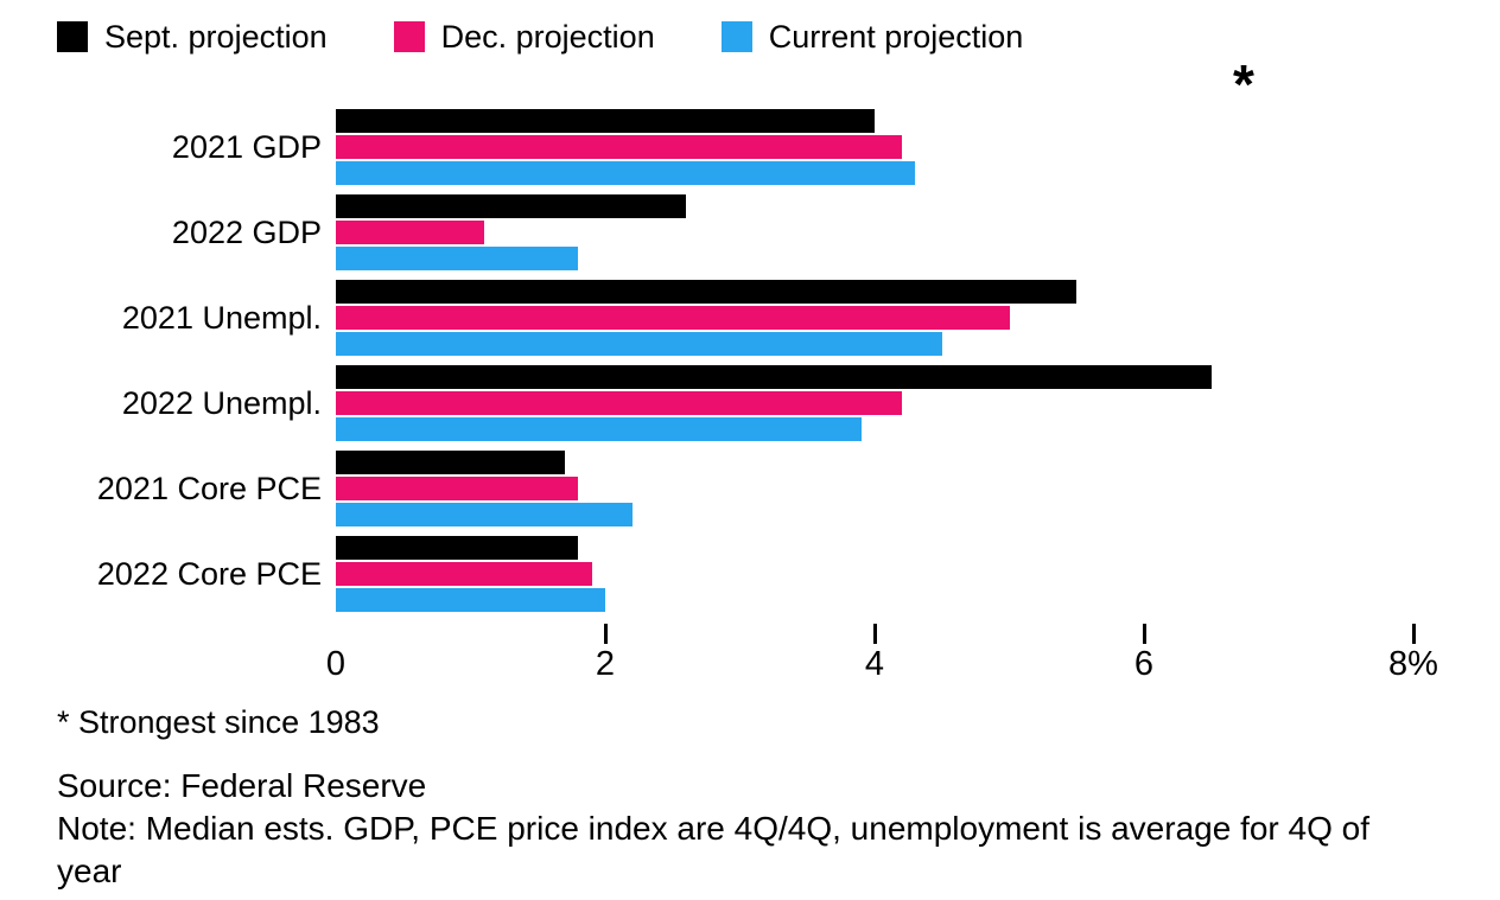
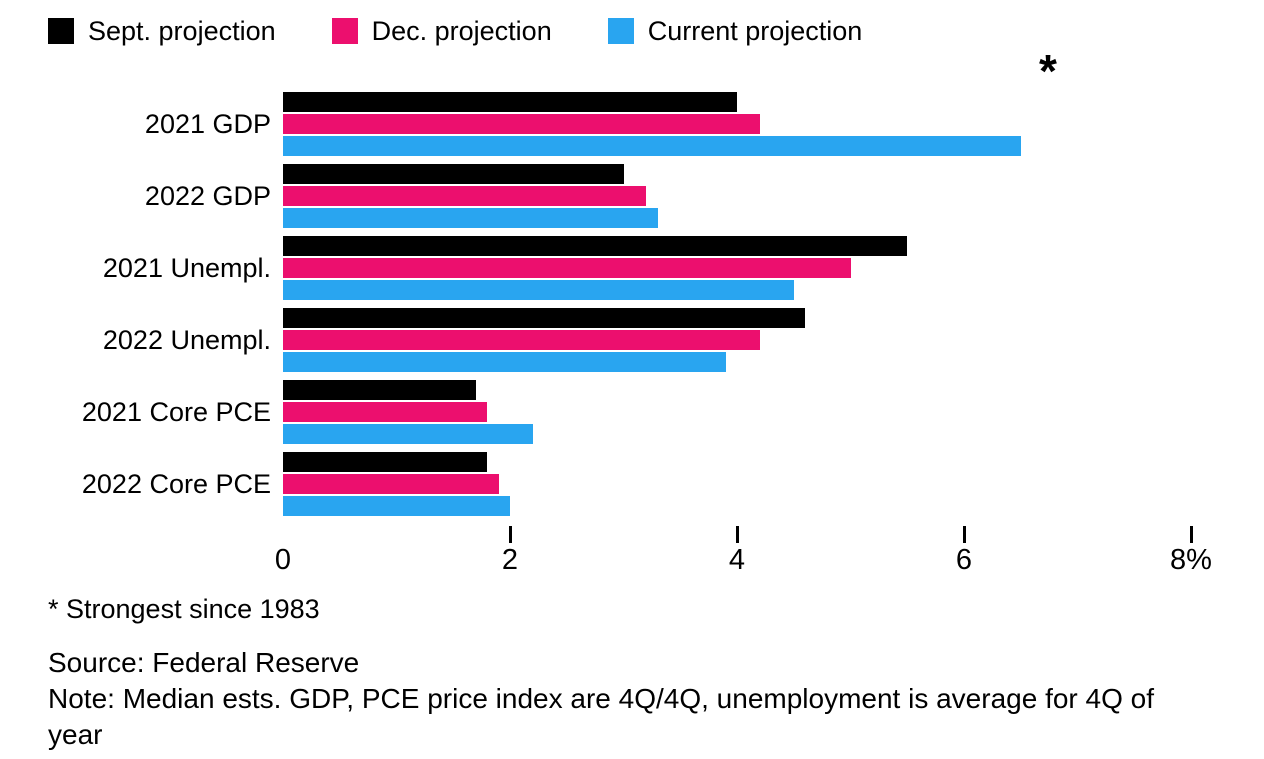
Current projection/2021 GDP: 4.3% -> 6.5%
Sept. projection/2022 GDP: 2.6% -> 3.0%
Dec. projection/2022 GDP: 1.1% -> 3.2%
Current projection/2022 GDP: 1.8% -> 3.3%
Sept. projection/2022 Unempl.: 6.5% -> 4.6%
